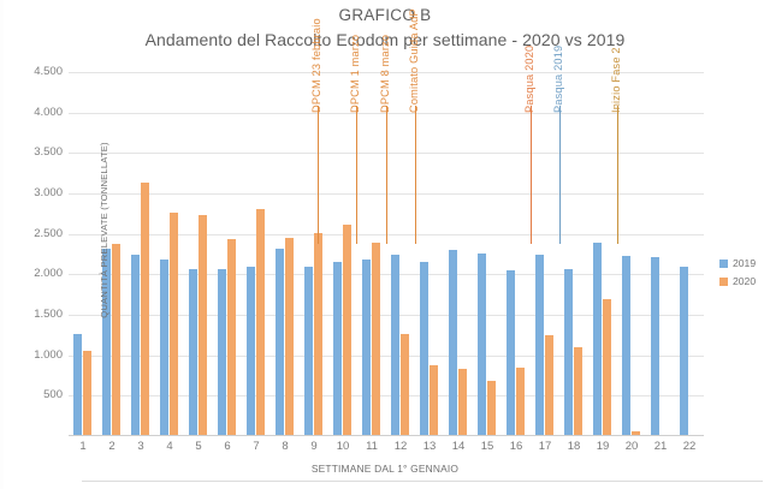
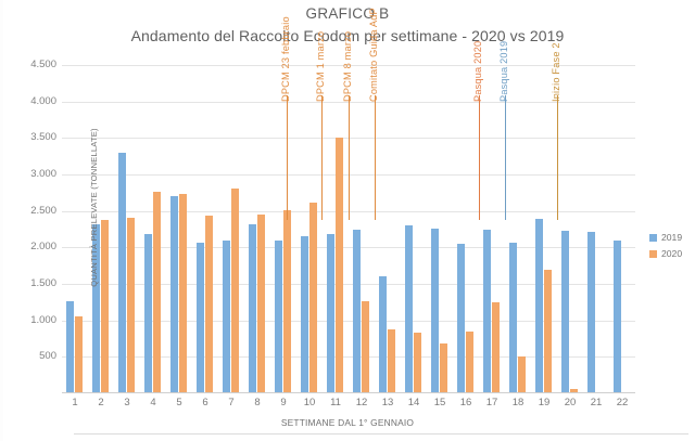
2019/3: 2200 -> 3300
2020/3: 3100 -> 2400
2019/5: 2100 -> 2700
2020/11: 2400 -> 3500
2019/13: 2200 -> 1600
2020/18: 1100 -> 500
